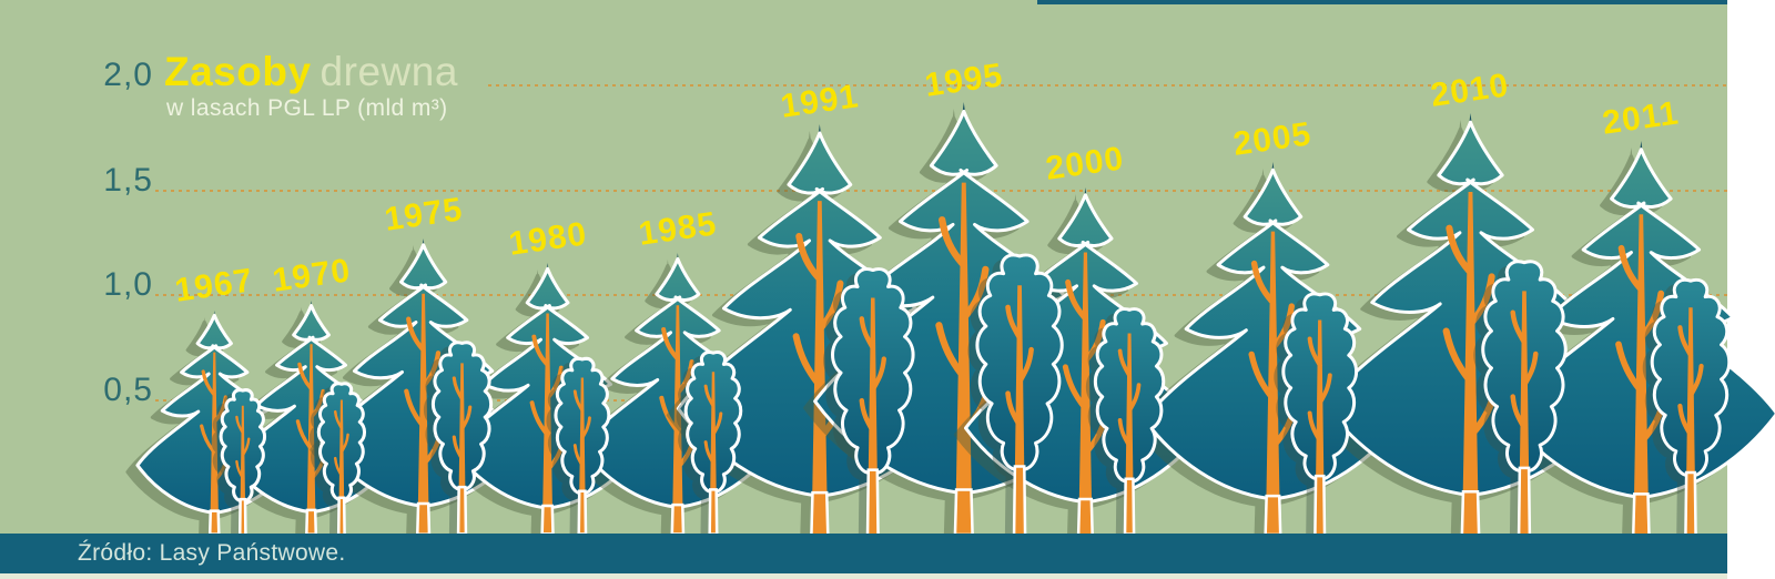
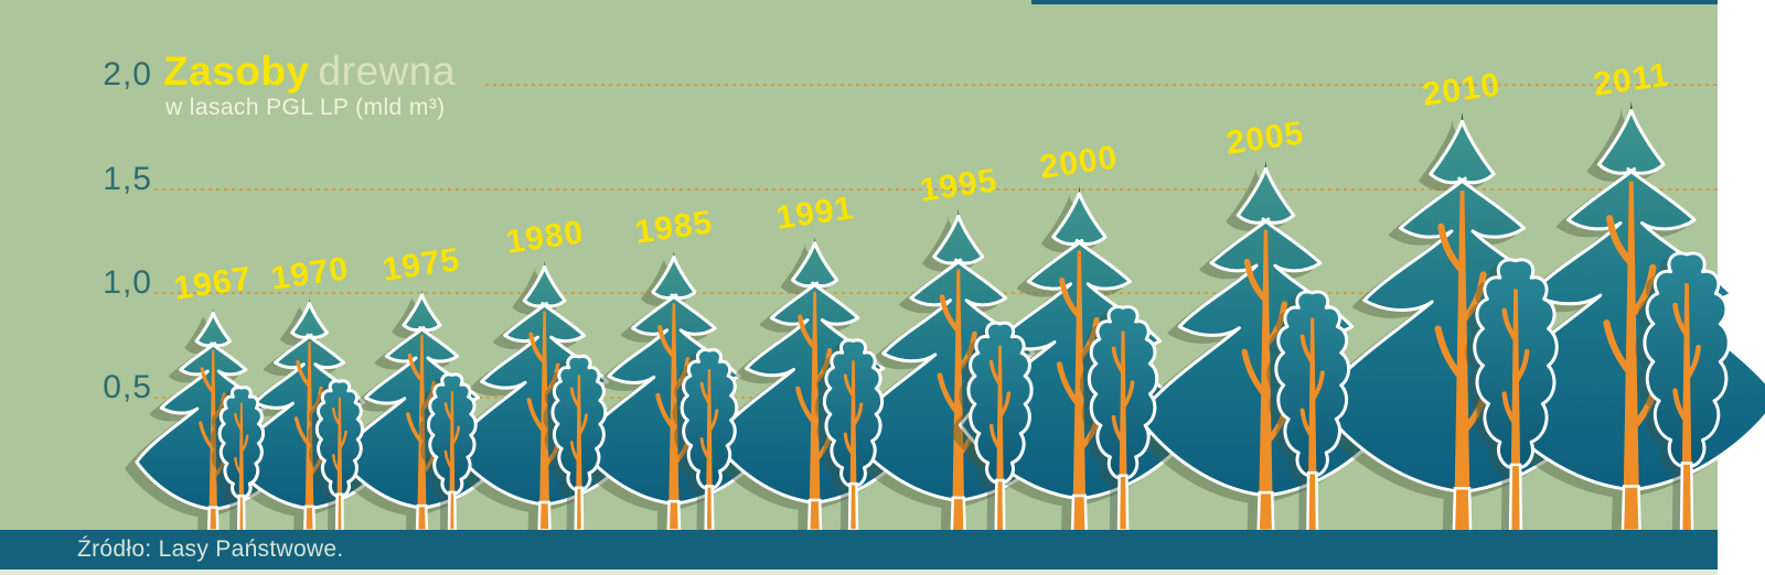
1975: 1,25 -> 1,00
1991: 1,79 -> 1,25
1995: 1,89 -> 1,38
2011: 1,71 -> 1,89
